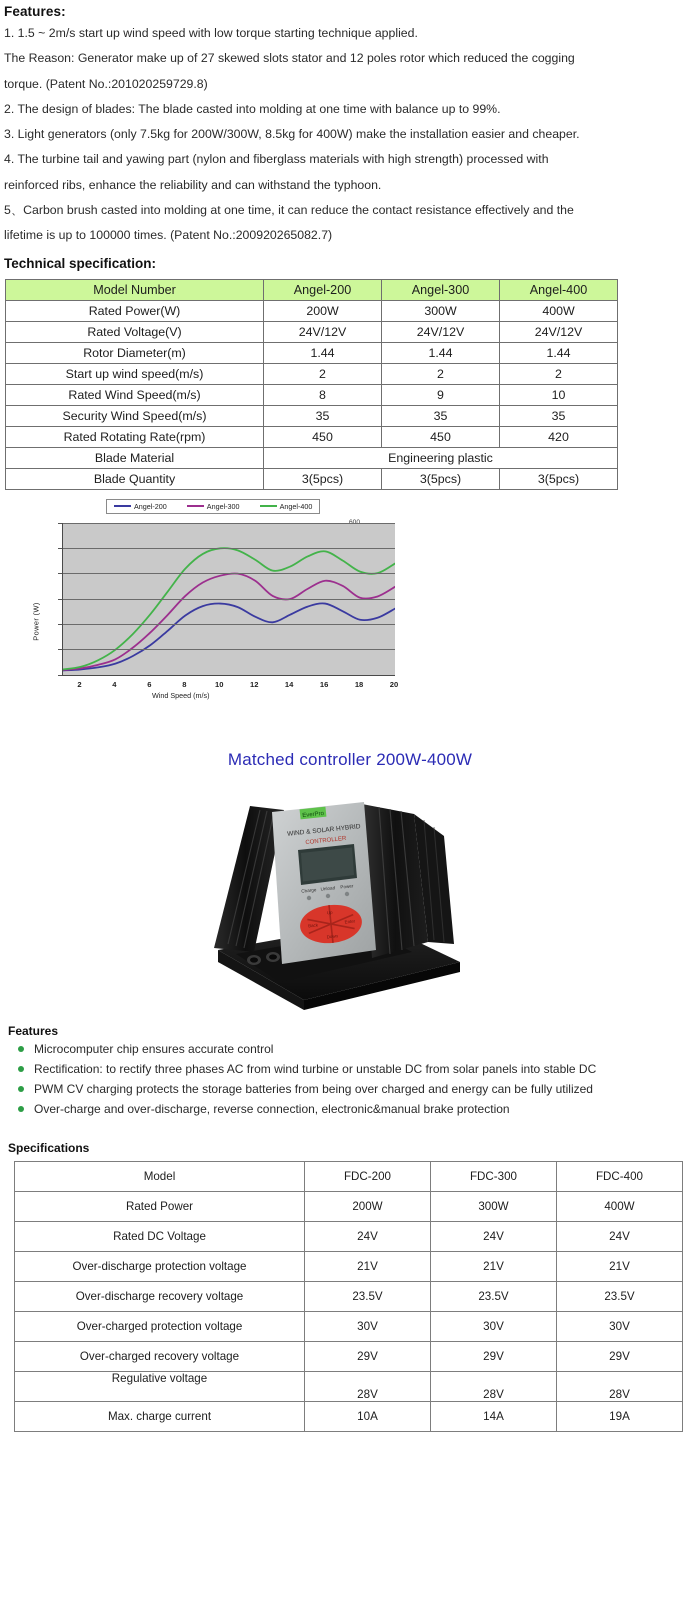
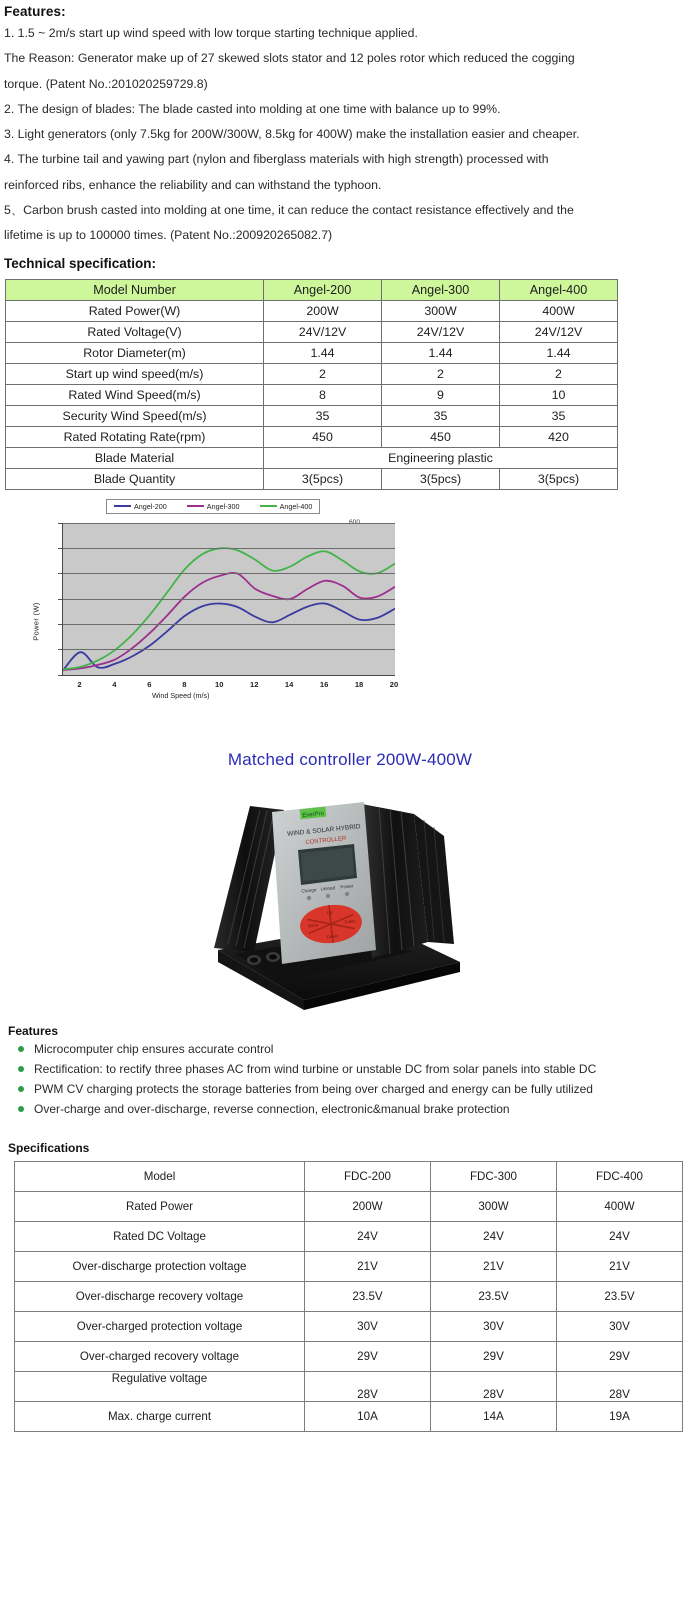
Angel-200/2: 20 -> 90
Angel-300/12: 370 -> 340
